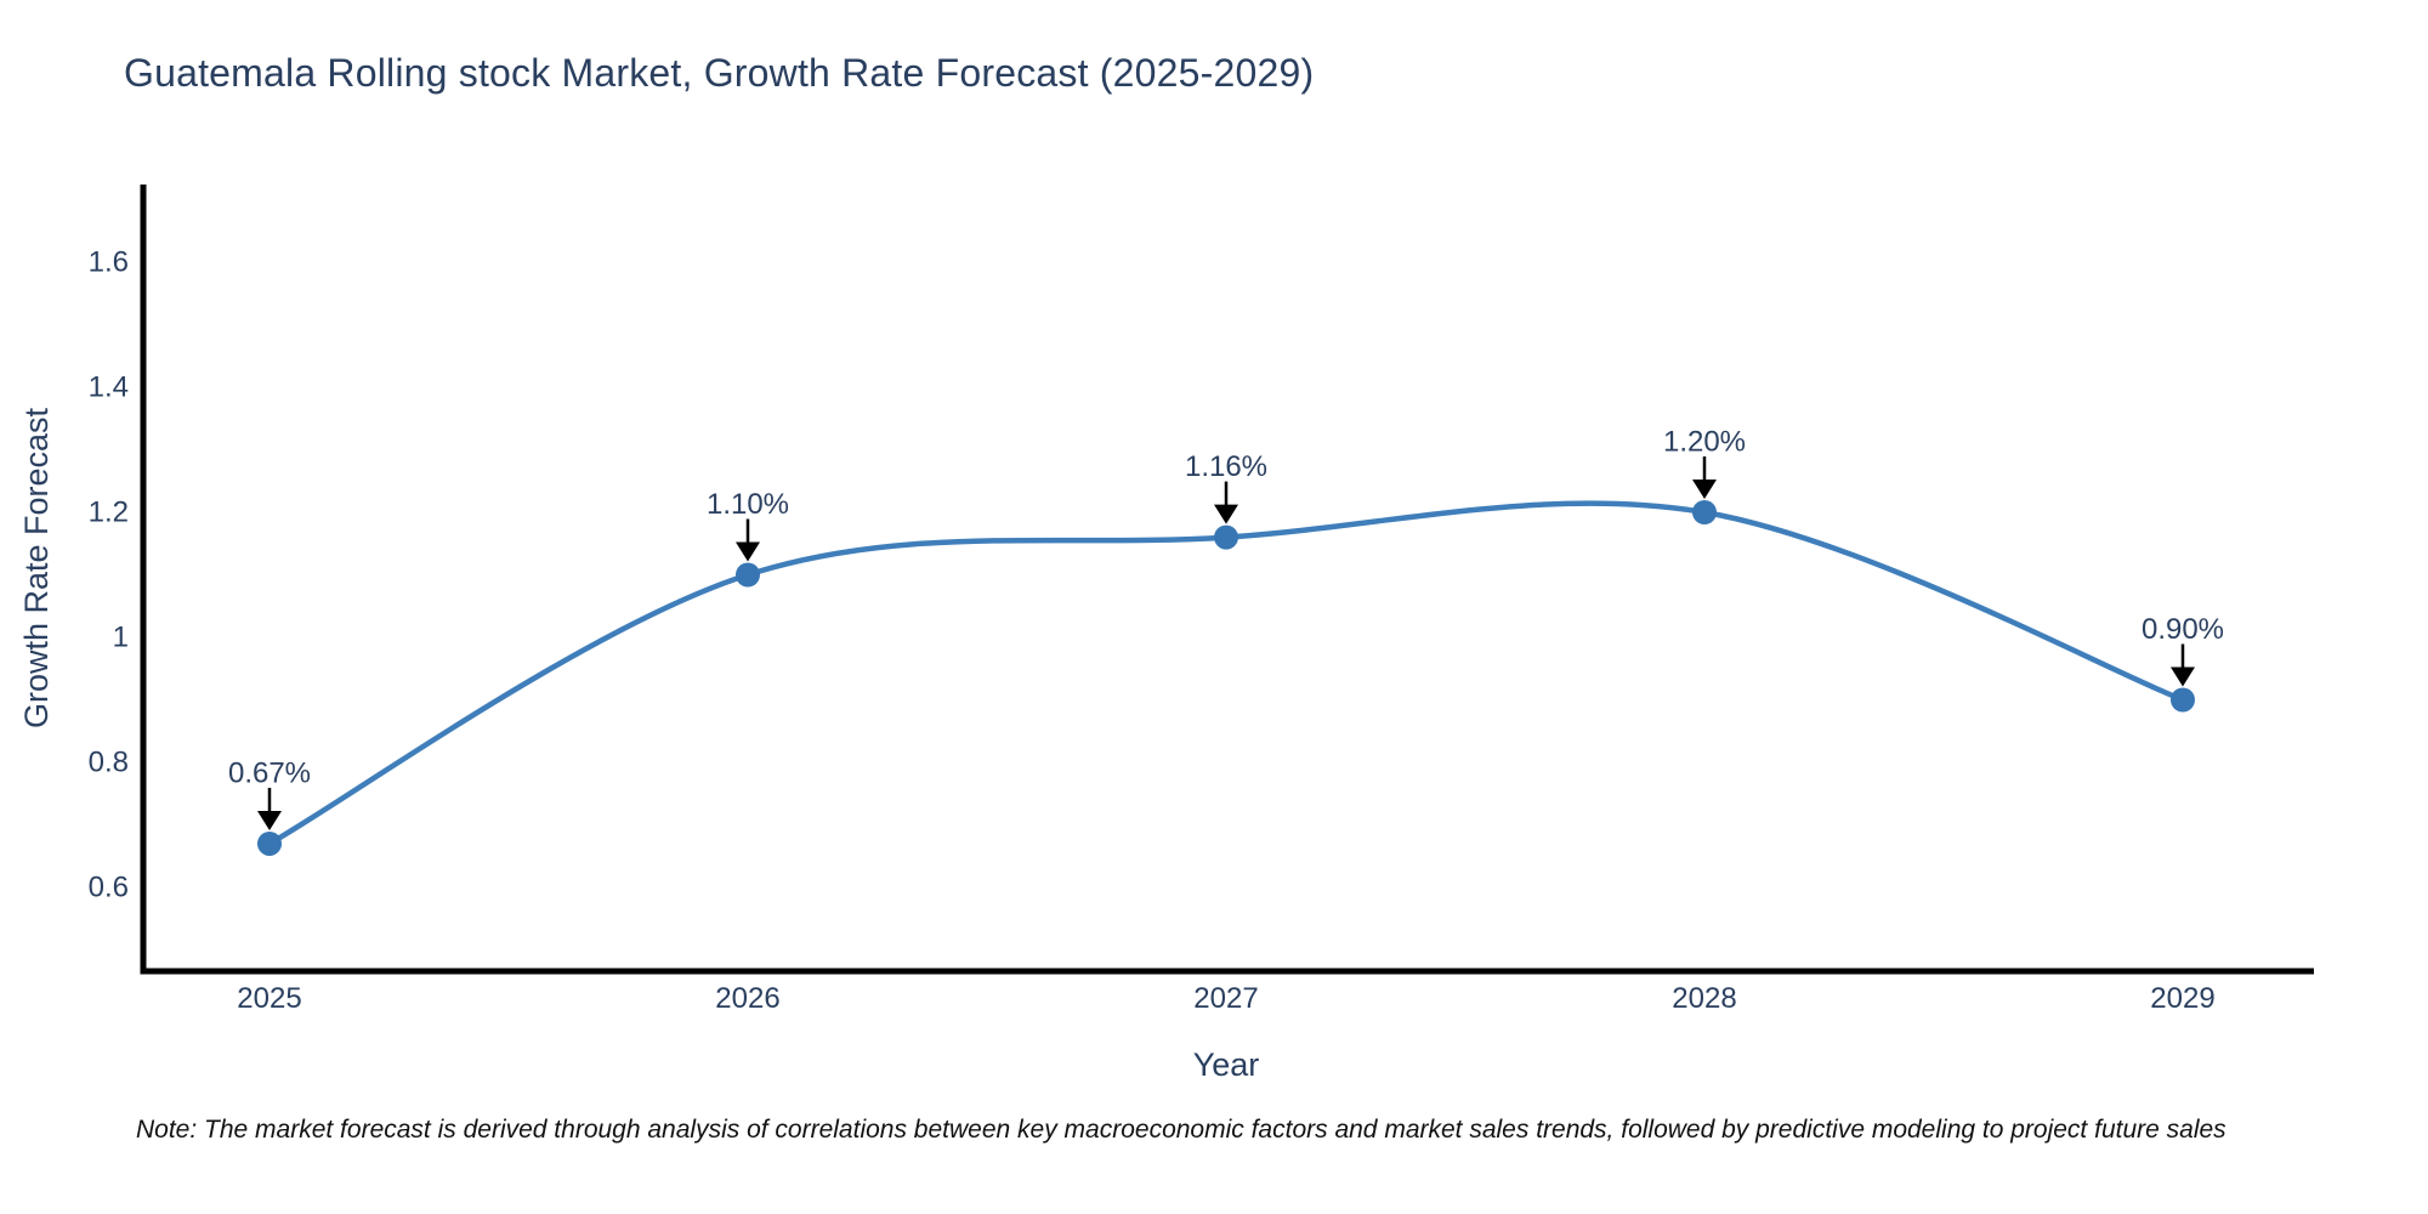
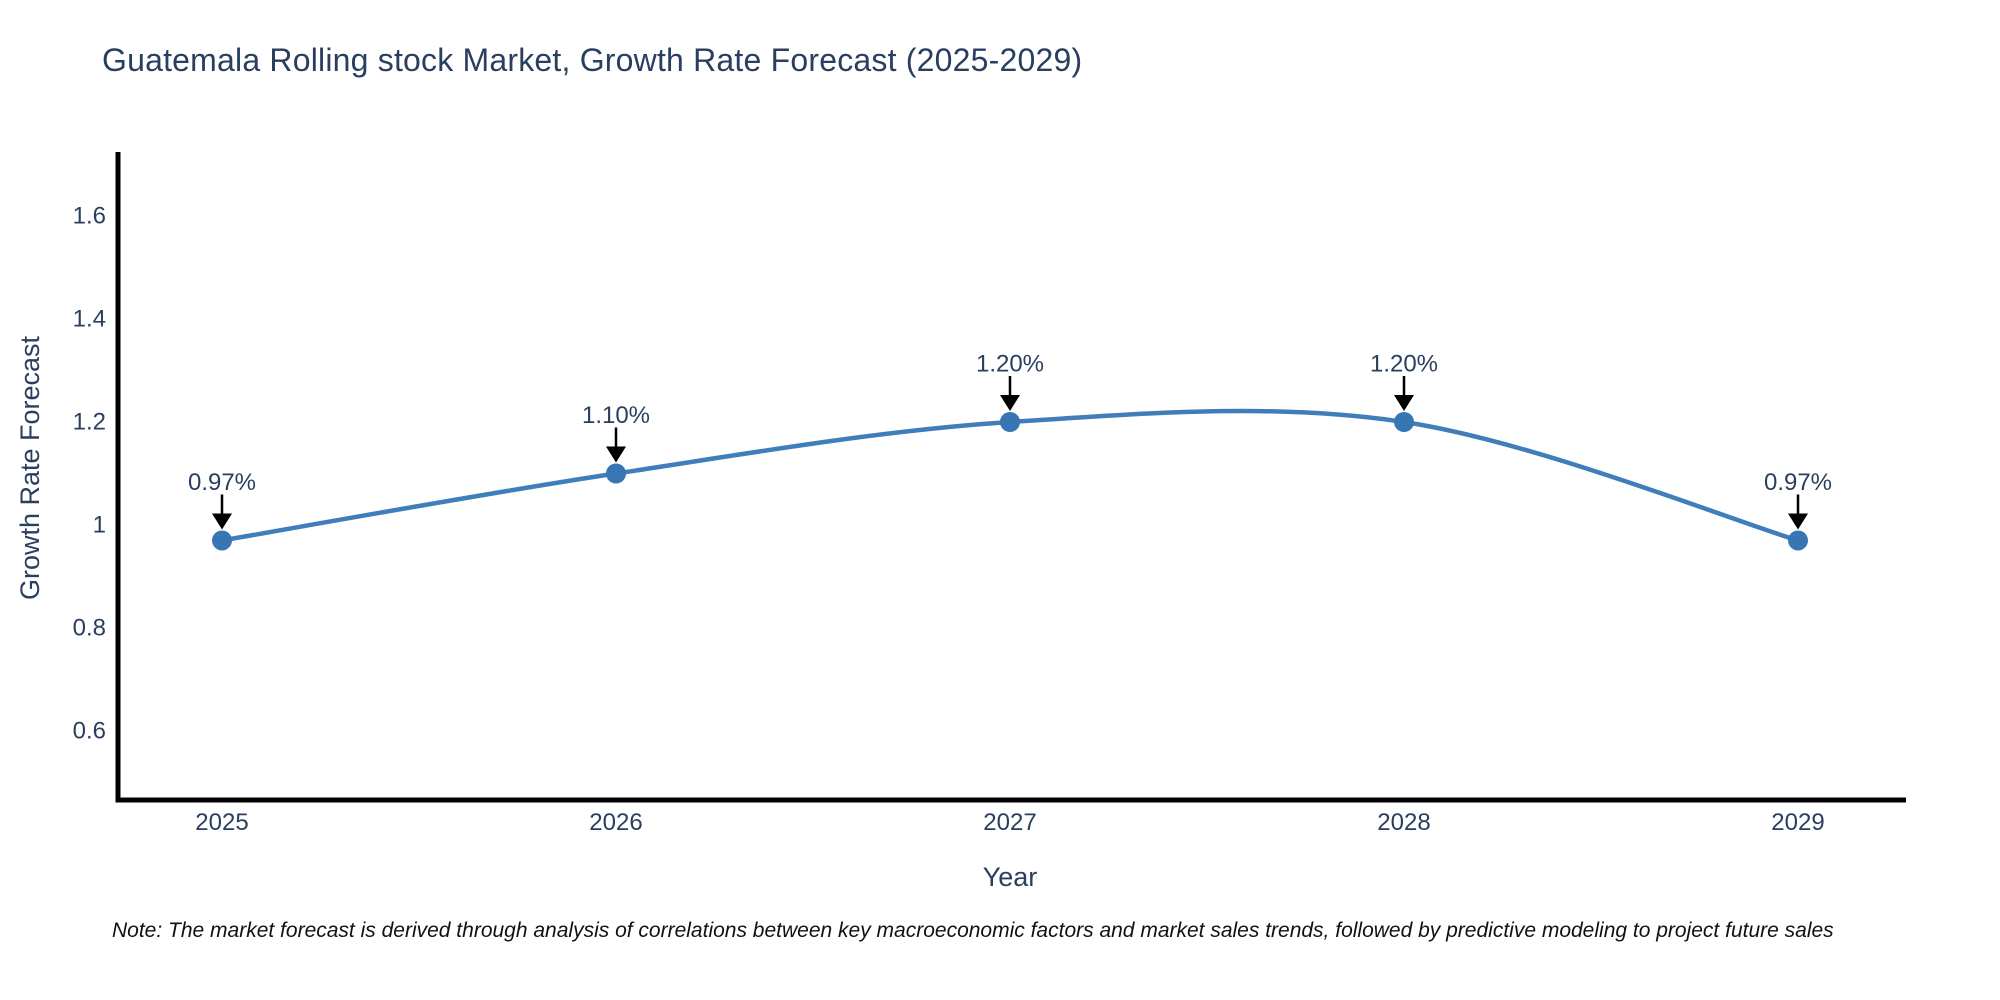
2025: 0.67% -> 0.97%
2027: 1.16% -> 1.20%
2029: 0.90% -> 0.97%
